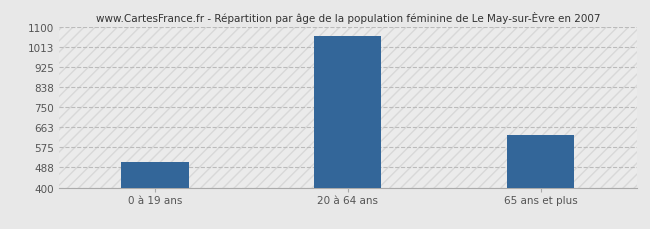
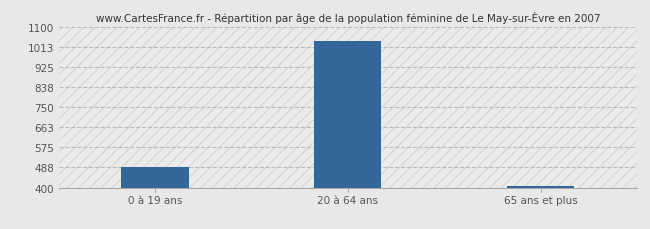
0 à 19 ans: 510 -> 488
20 à 64 ans: 1060 -> 1038
65 ans et plus: 630 -> 408
